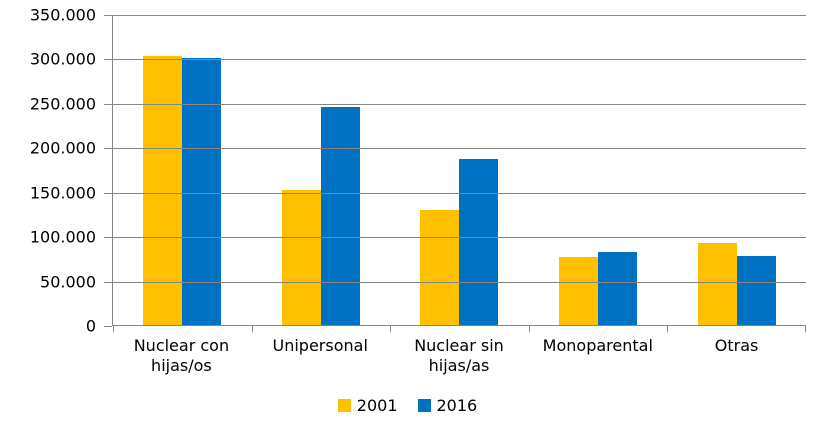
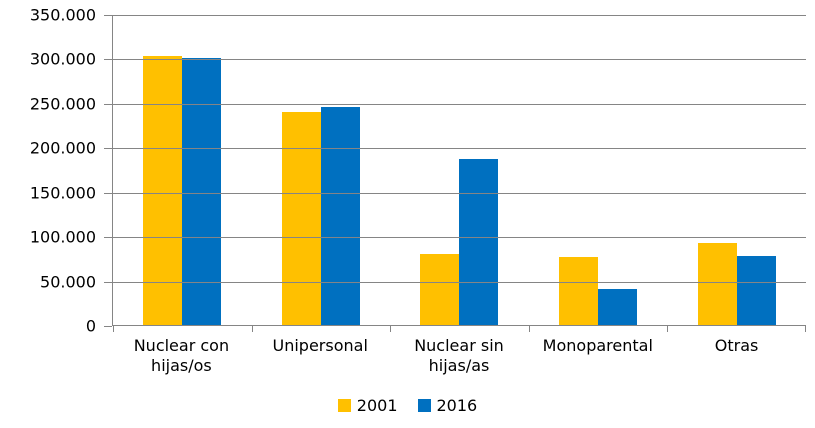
2001/Unipersonal: 150000 -> 240000
2001/Nuclear sin hijas/as: 130000 -> 80000
2016/Monoparental: 80000 -> 40000
